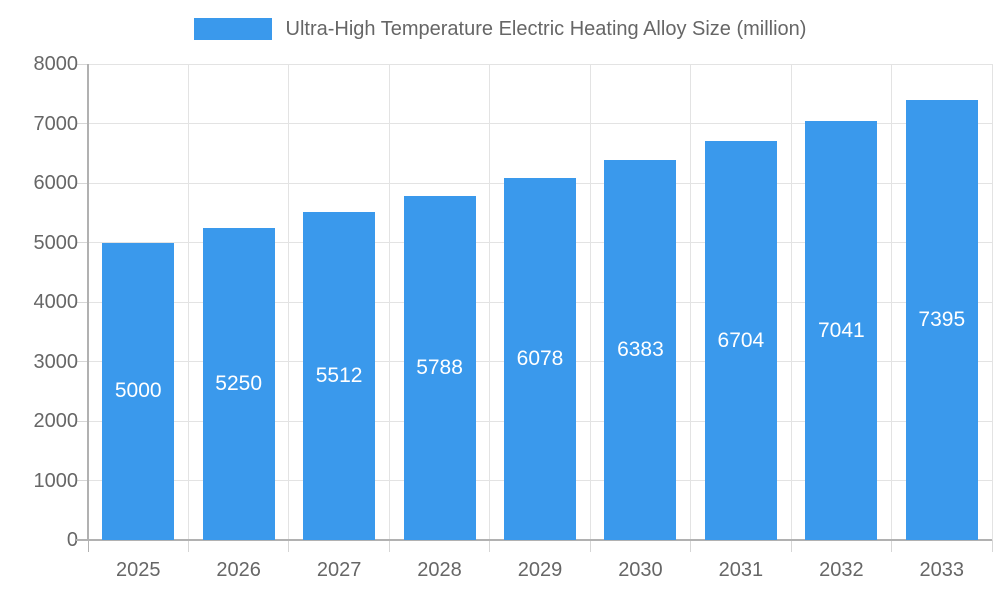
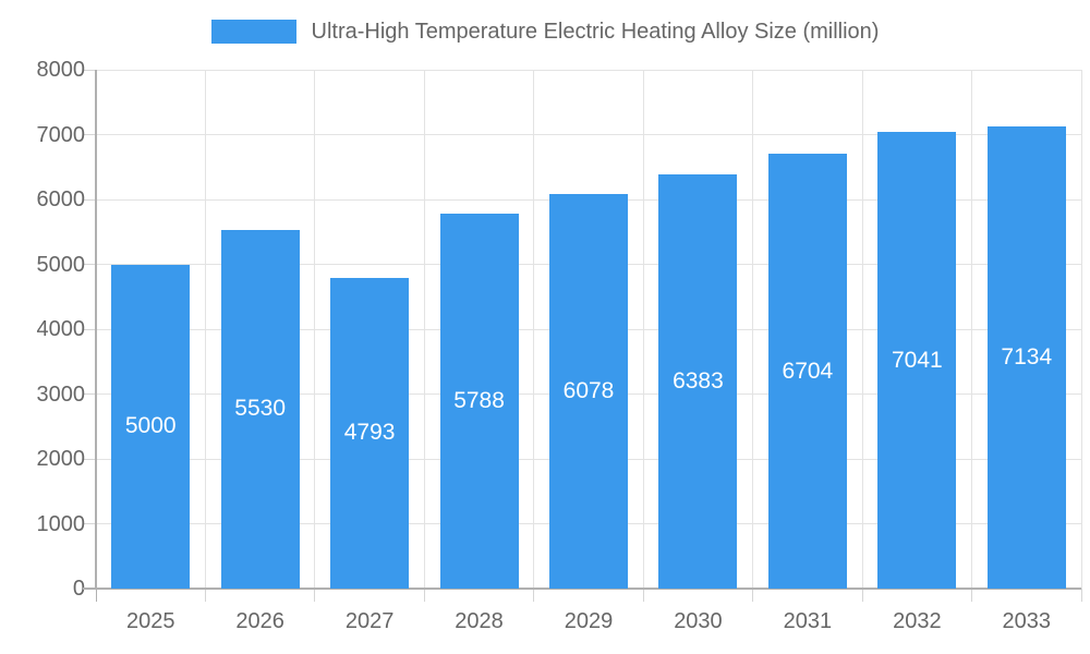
2026: 5250 -> 5530
2027: 5512 -> 4793
2033: 7395 -> 7134
